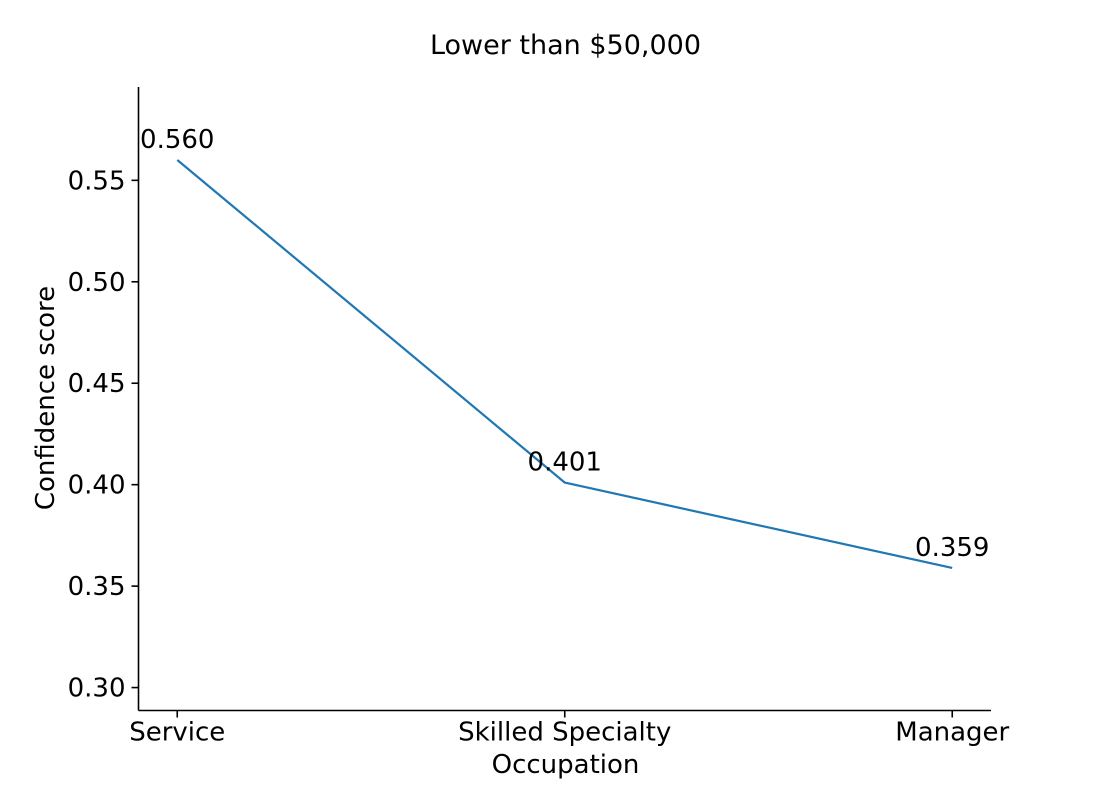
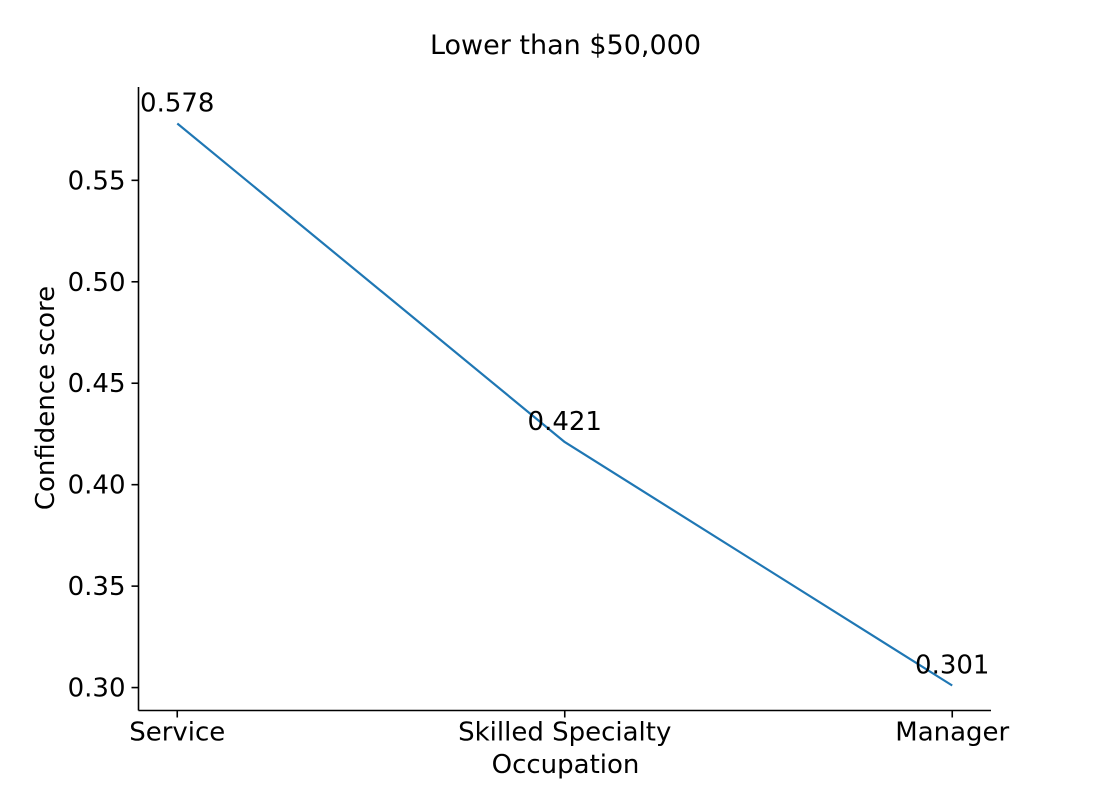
Service: 0.560 -> 0.578
Skilled Specialty: 0.401 -> 0.421
Manager: 0.359 -> 0.301
